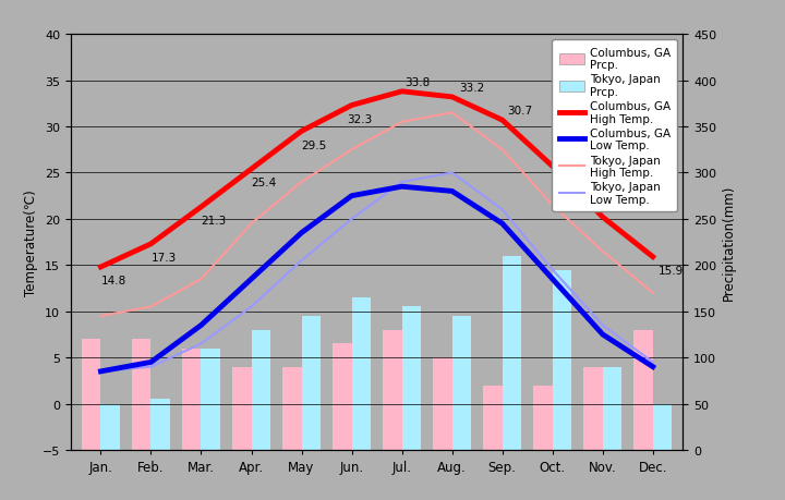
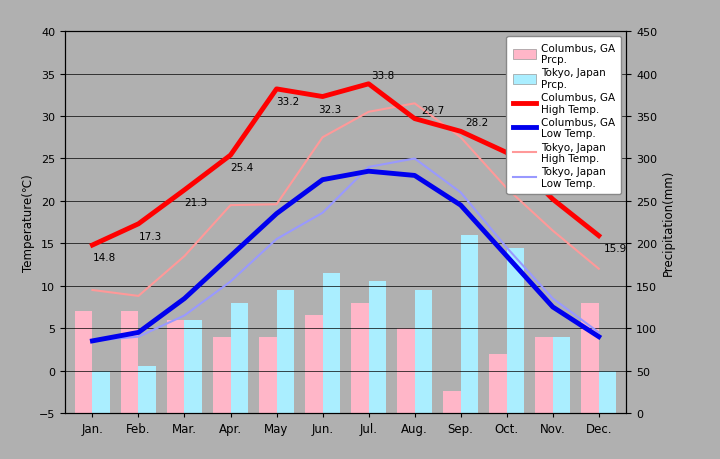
Tokyo, Japan High Temp./Feb.: 10.5 -> 8.8
Columbus, GA High Temp./May: 29.5 -> 33.2
Tokyo, Japan High Temp./May: 24.0 -> 19.6
Tokyo, Japan Low Temp./Jun.: 20.0 -> 18.6
Columbus, GA High Temp./Aug.: 33.2 -> 29.7
Columbus, GA Prcp./Sep.: 70 -> 26
Columbus, GA High Temp./Sep.: 30.7 -> 28.2
